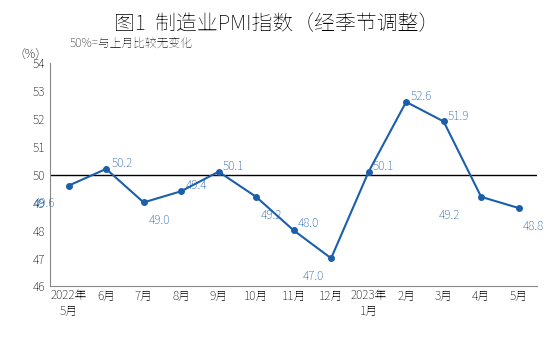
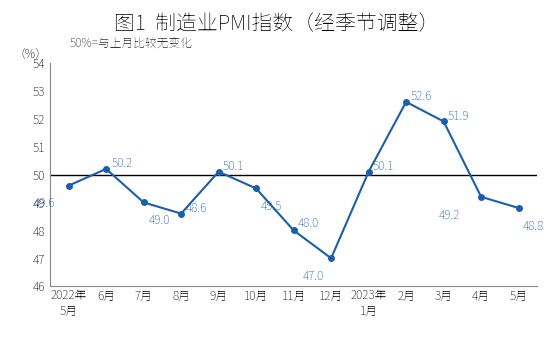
8月: 49.4 -> 48.6
10月: 49.2 -> 49.5
